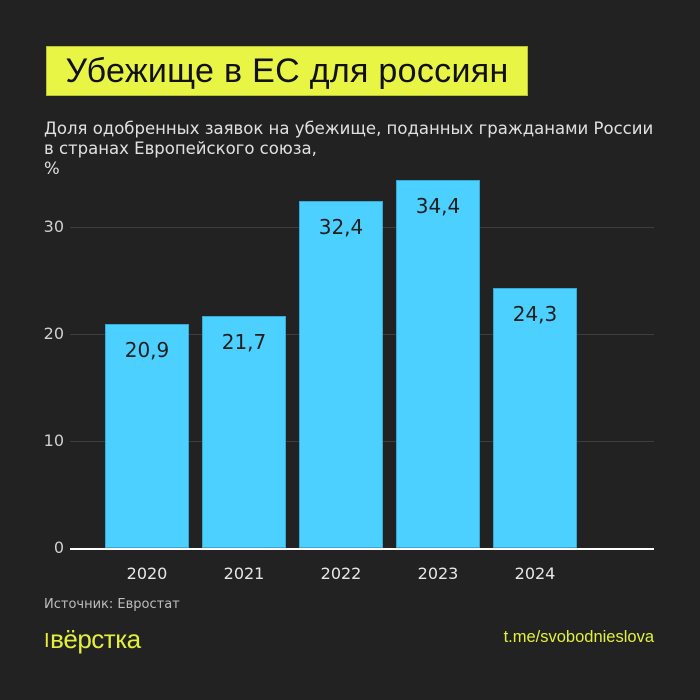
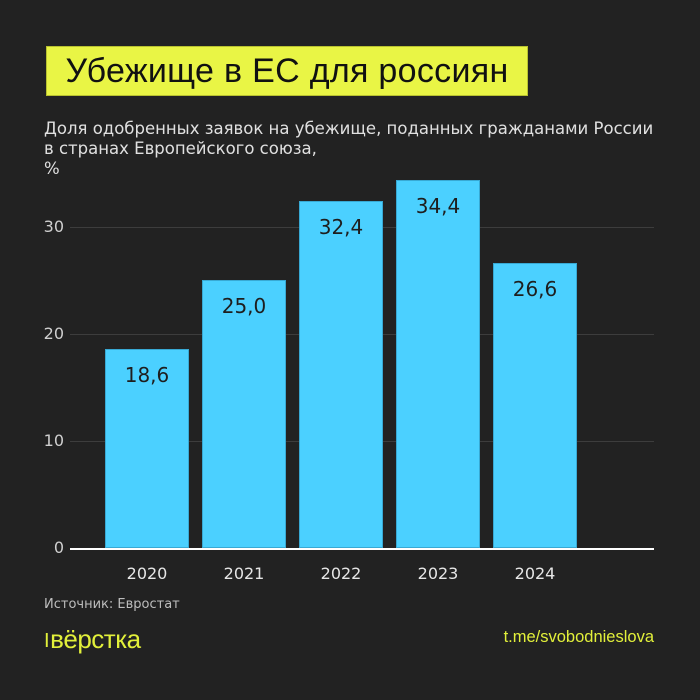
2020: 20,9 -> 18,6
2021: 21,7 -> 25,0
2024: 24,3 -> 26,6
